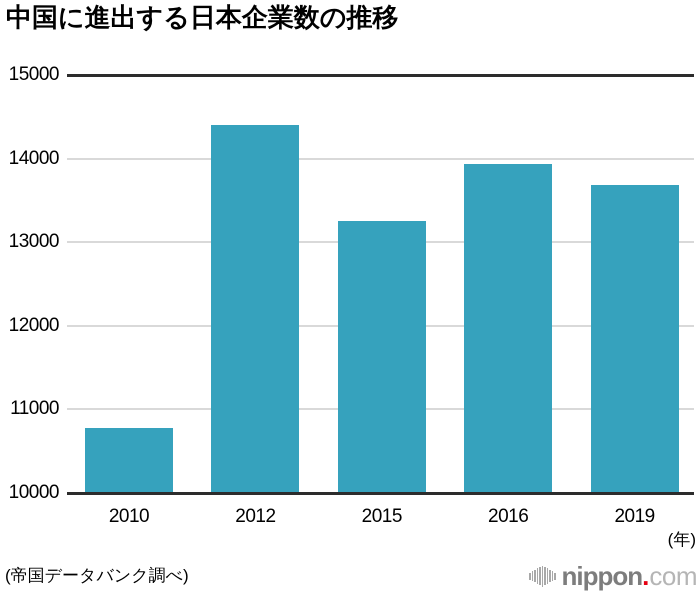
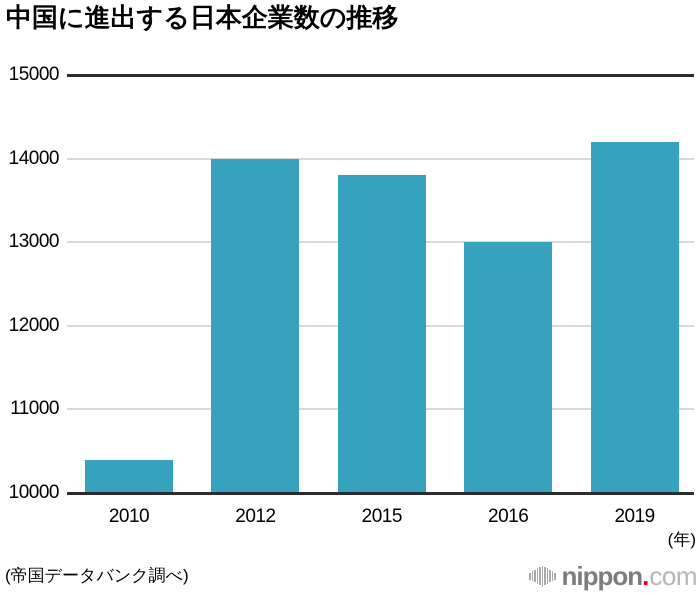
2010: 10800 -> 10400
2012: 14400 -> 14000
2015: 13200 -> 13800
2016: 13900 -> 13000
2019: 13700 -> 14200
